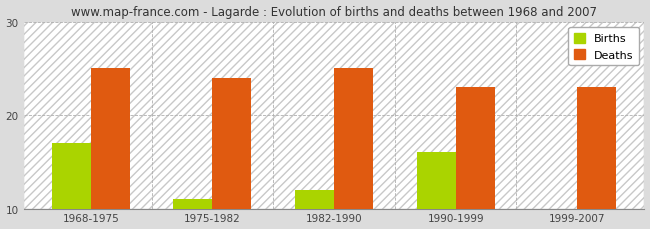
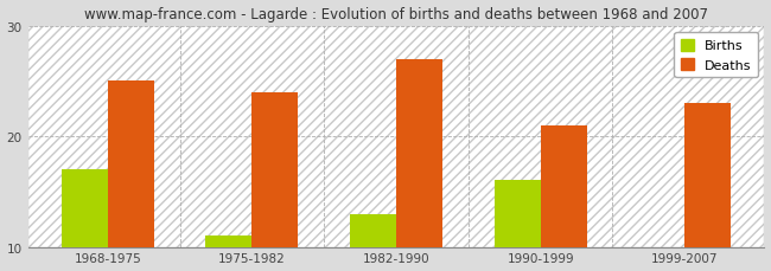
Births/1982-1990: 12 -> 13
Deaths/1982-1990: 25 -> 27
Deaths/1990-1999: 23 -> 21
